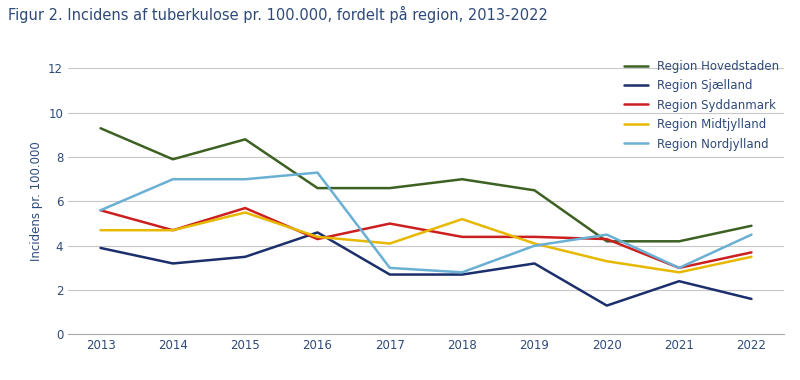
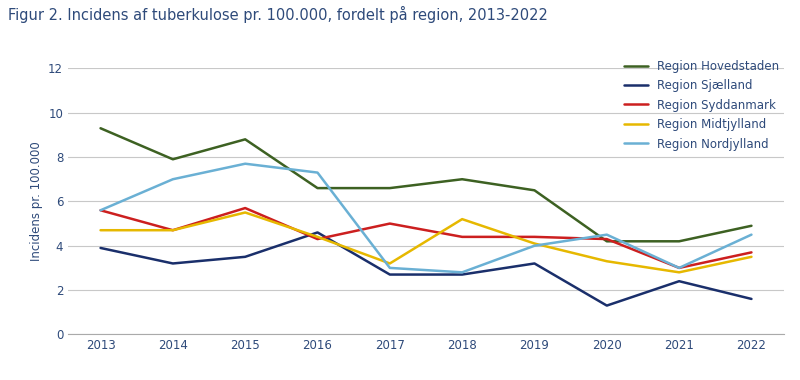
Region Nordjylland/2015: 7.0 -> 7.7
Region Midtjylland/2017: 4.1 -> 3.2
